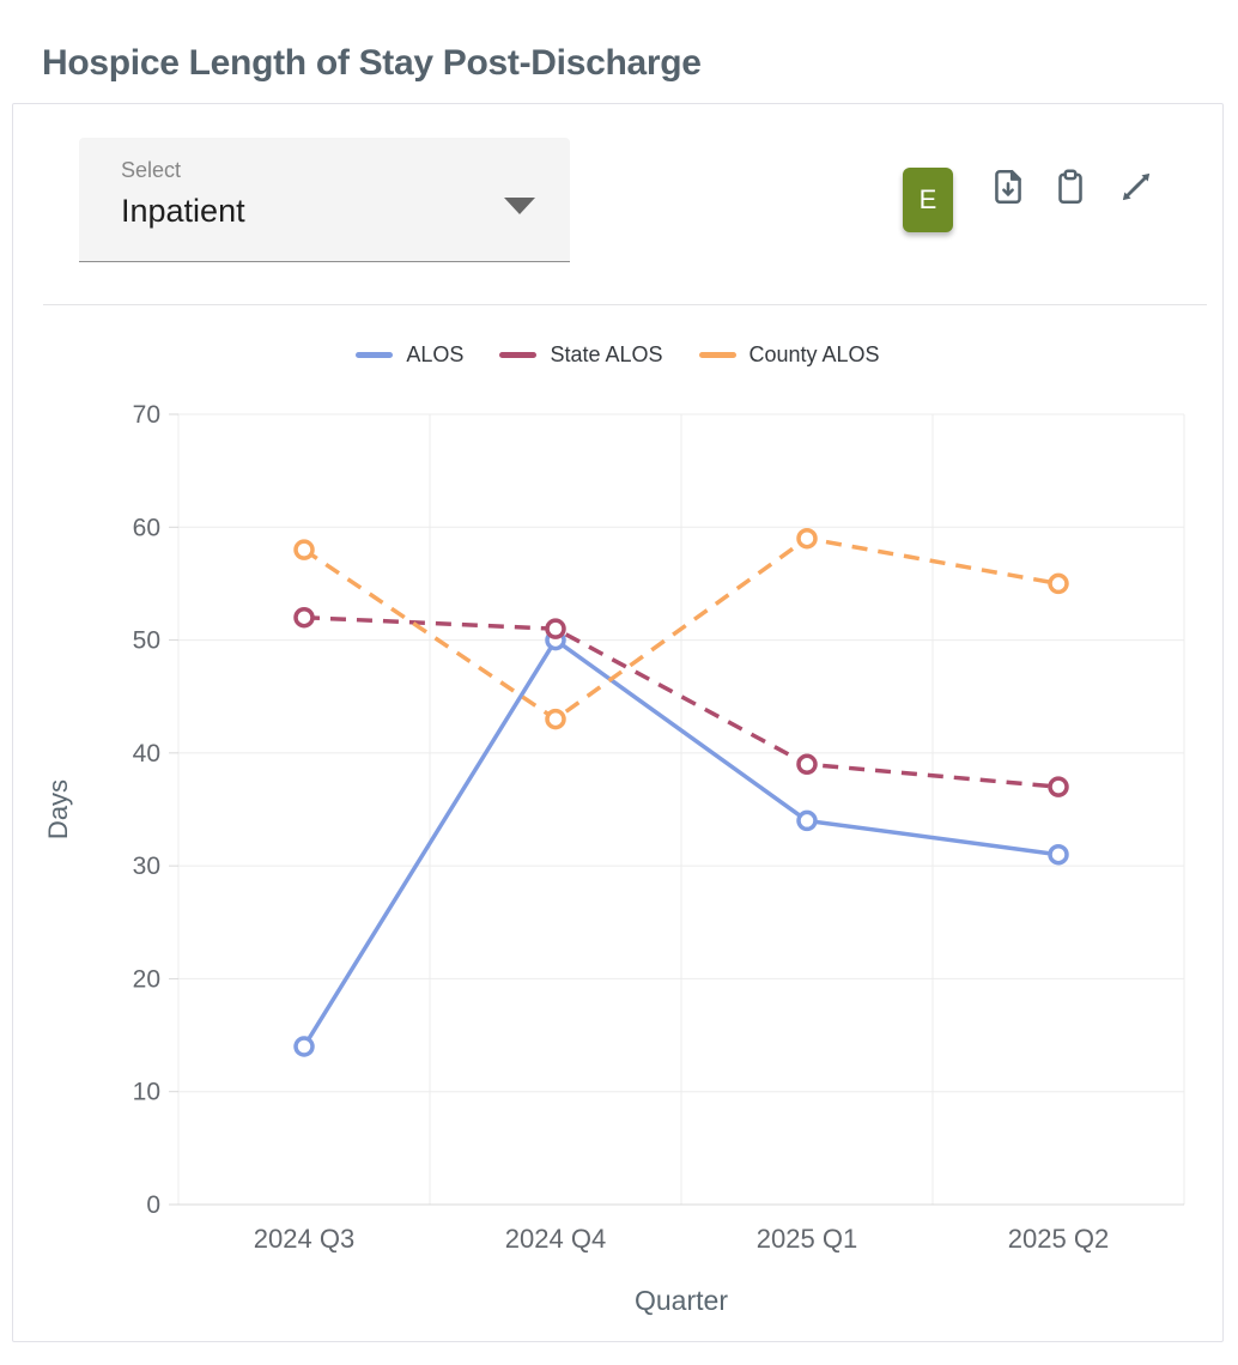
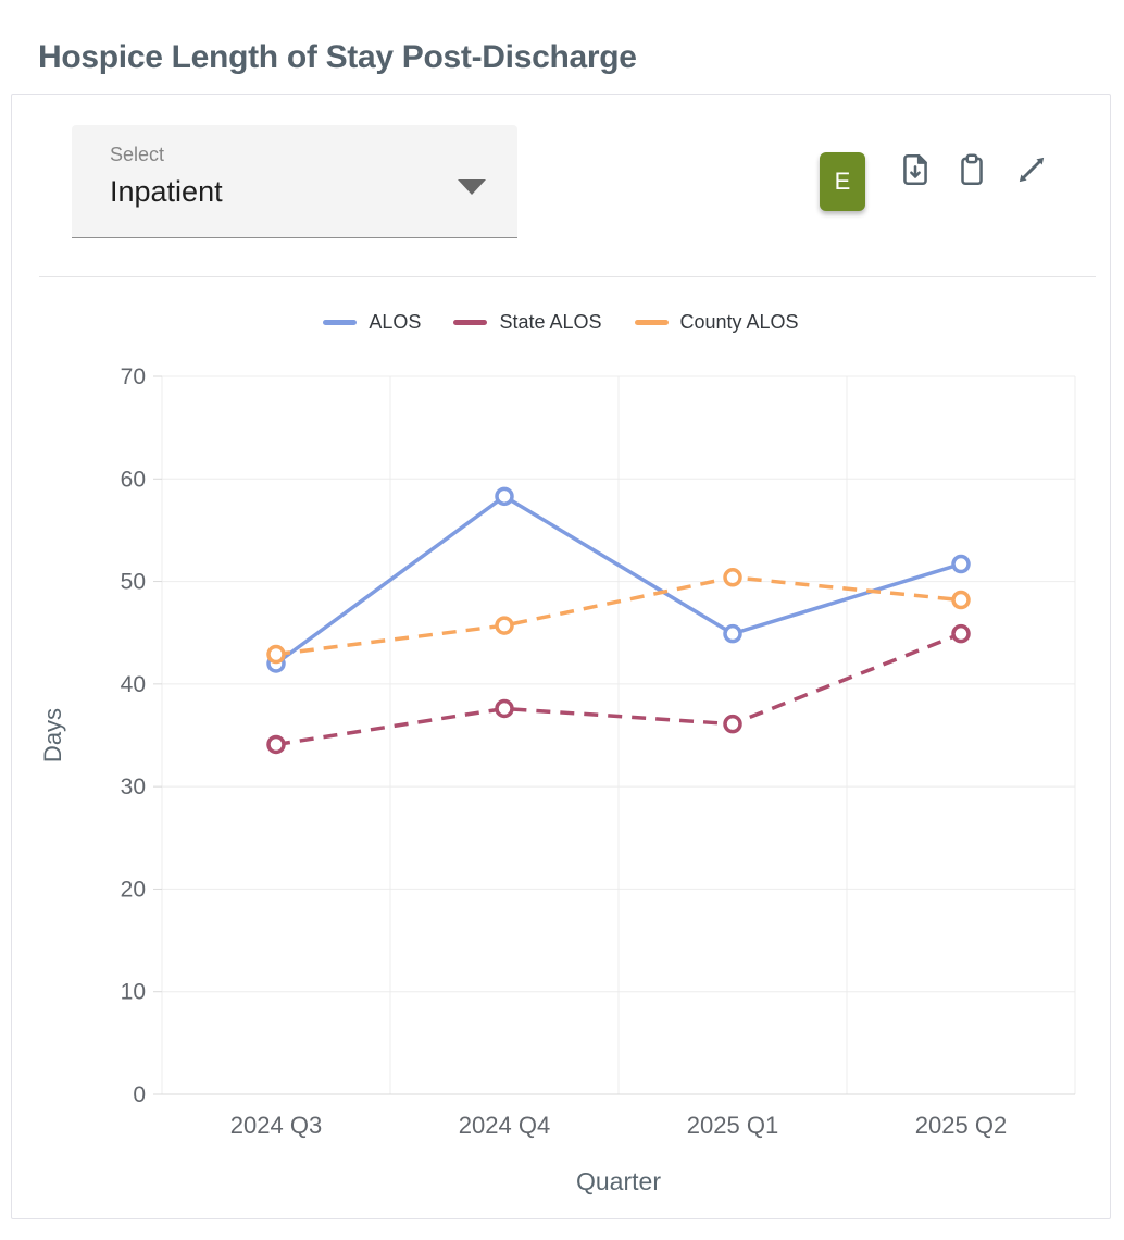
ALOS/2024 Q3: 14 -> 42
State ALOS/2024 Q3: 52 -> 34
County ALOS/2024 Q3: 58 -> 43
ALOS/2024 Q4: 50 -> 58
State ALOS/2024 Q4: 51 -> 38
County ALOS/2024 Q4: 43 -> 46
ALOS/2025 Q1: 34 -> 45
State ALOS/2025 Q1: 39 -> 36
County ALOS/2025 Q1: 59 -> 50
ALOS/2025 Q2: 31 -> 52
State ALOS/2025 Q2: 37 -> 45
County ALOS/2025 Q2: 55 -> 48
